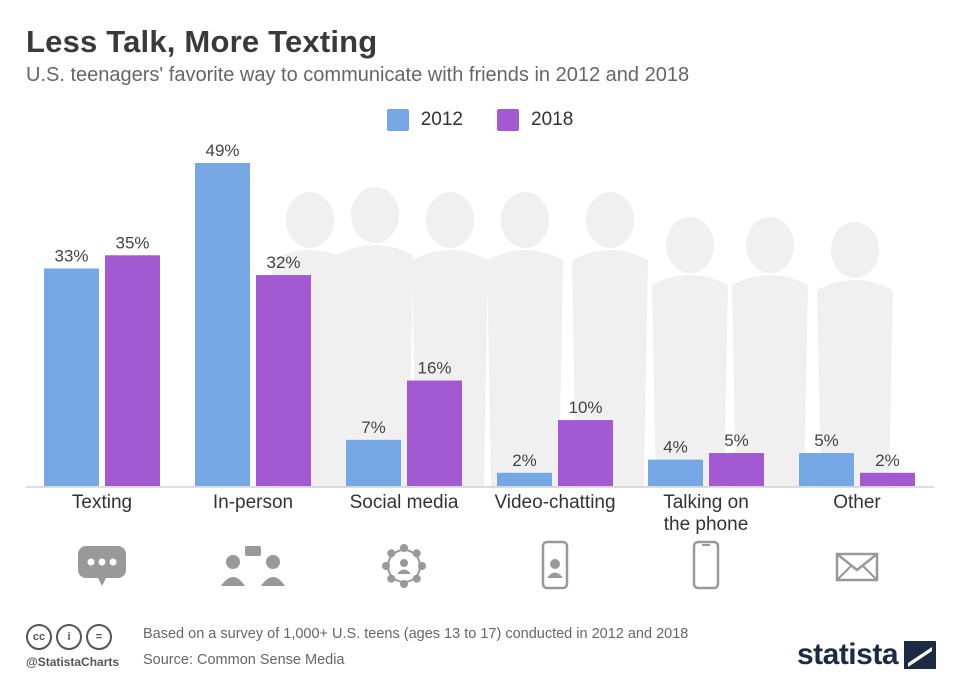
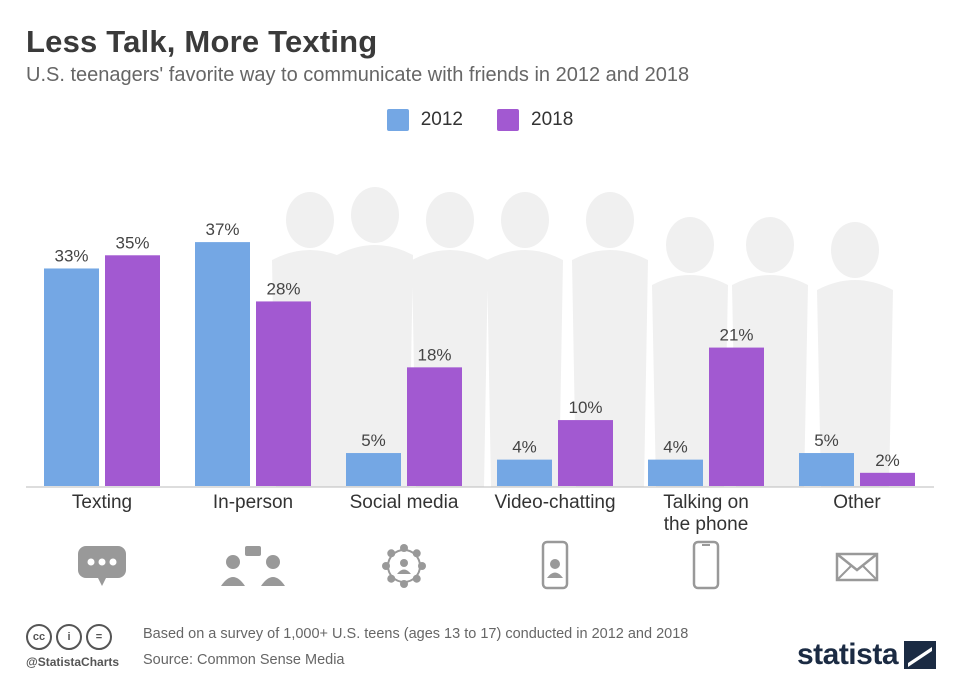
2012/In-person: 49% -> 37%
2018/In-person: 32% -> 28%
2012/Social media: 7% -> 5%
2018/Social media: 16% -> 18%
2012/Video-chatting: 2% -> 4%
2018/Talking on the phone: 5% -> 21%
